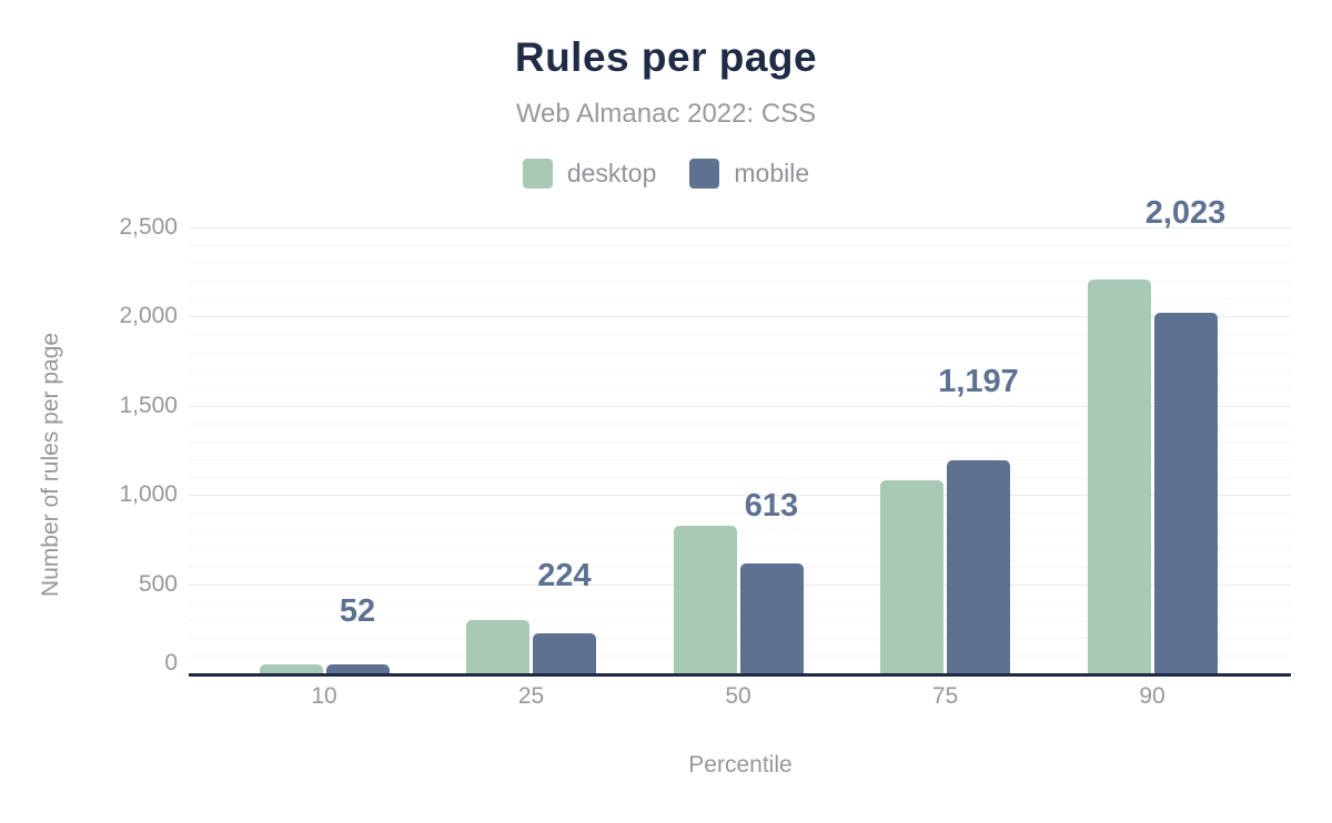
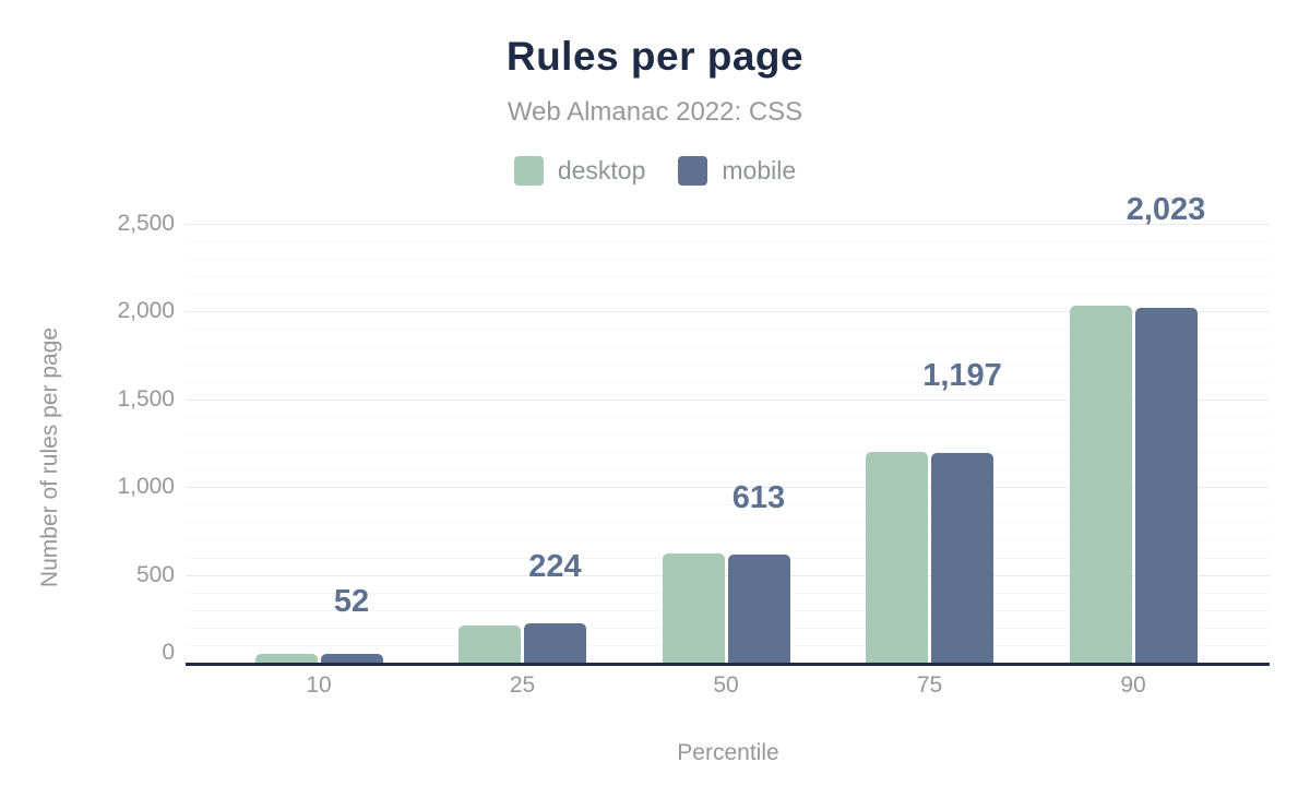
desktop/25: 300 -> 210
desktop/50: 830 -> 620
desktop/75: 1080 -> 1200
desktop/90: 2210 -> 2040
